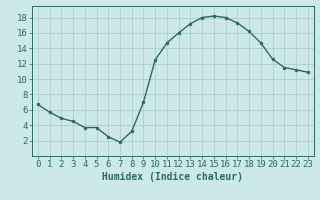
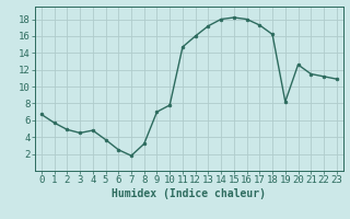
4: 3.7 -> 4.8
10: 12.5 -> 7.8
19: 14.7 -> 8.2
